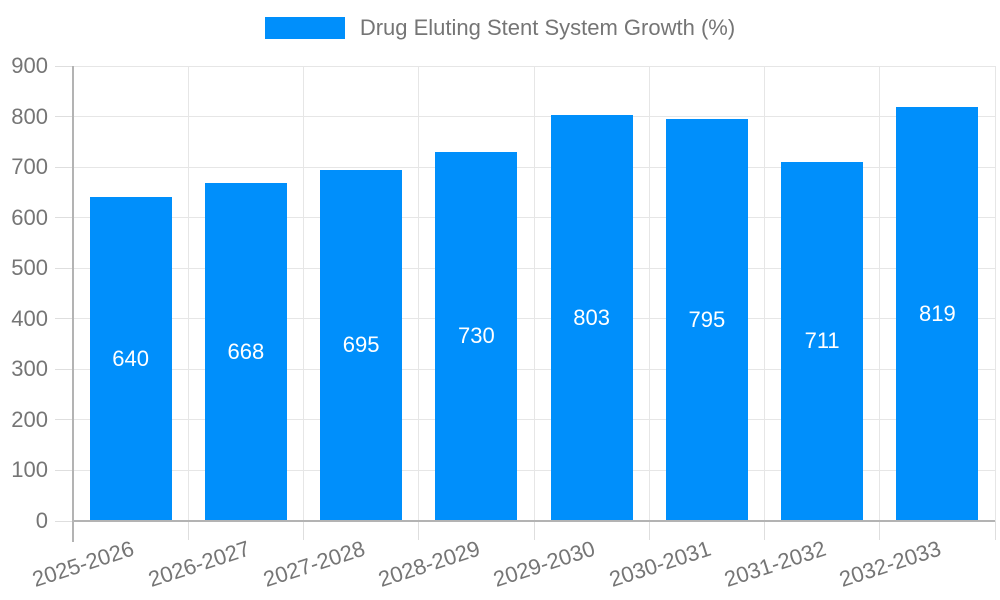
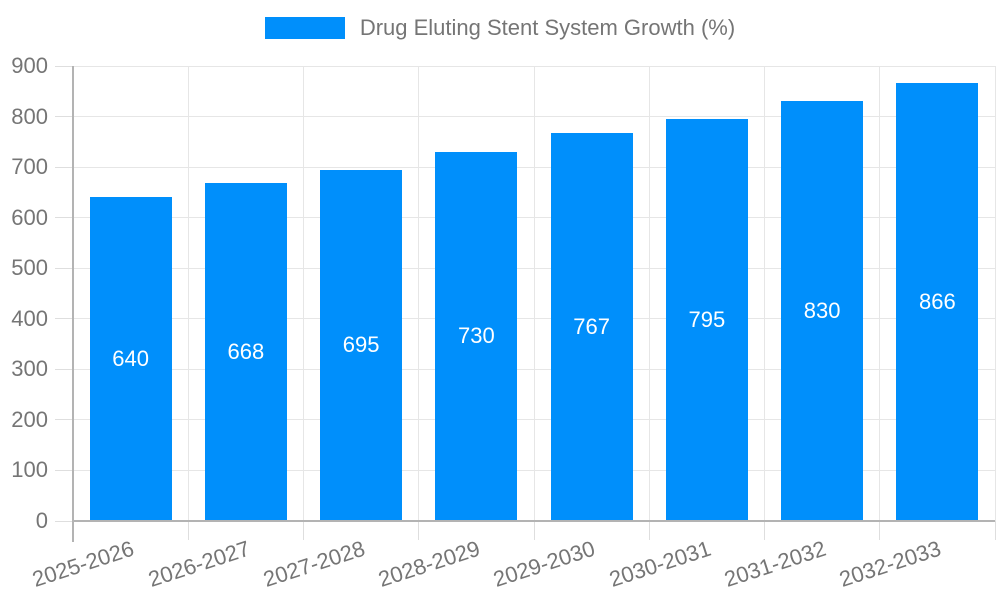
2029-2030: 803 -> 767
2031-2032: 711 -> 830
2032-2033: 819 -> 866
